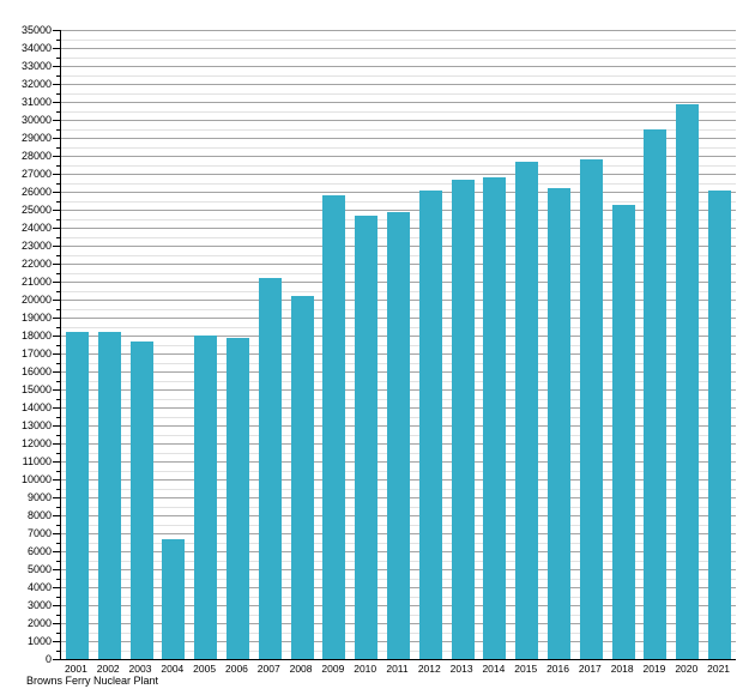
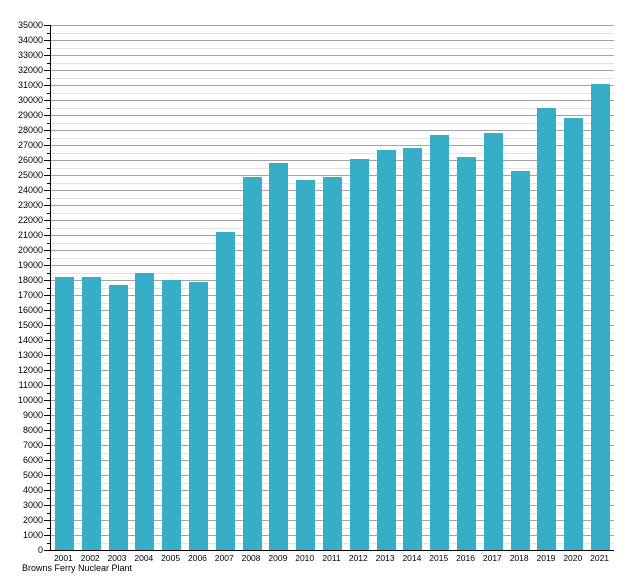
2004: 6700 -> 18500
2008: 20200 -> 24900
2020: 30900 -> 28800
2021: 26100 -> 31100
